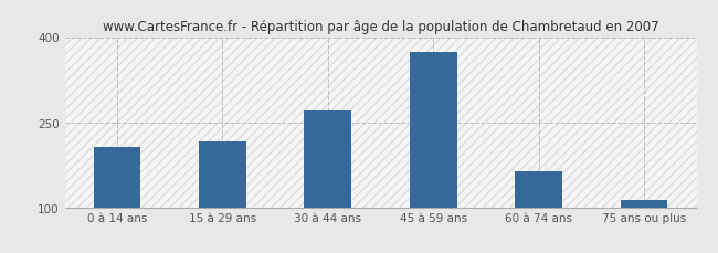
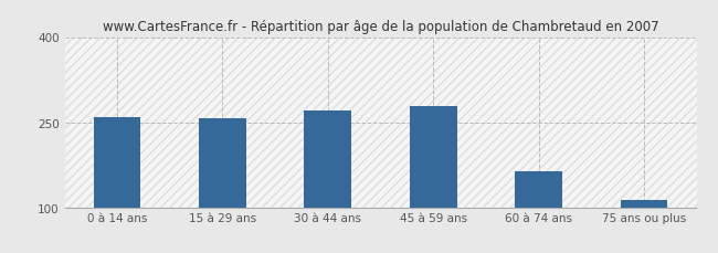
0 à 14 ans: 206 -> 258
15 à 29 ans: 216 -> 256
45 à 59 ans: 374 -> 278
